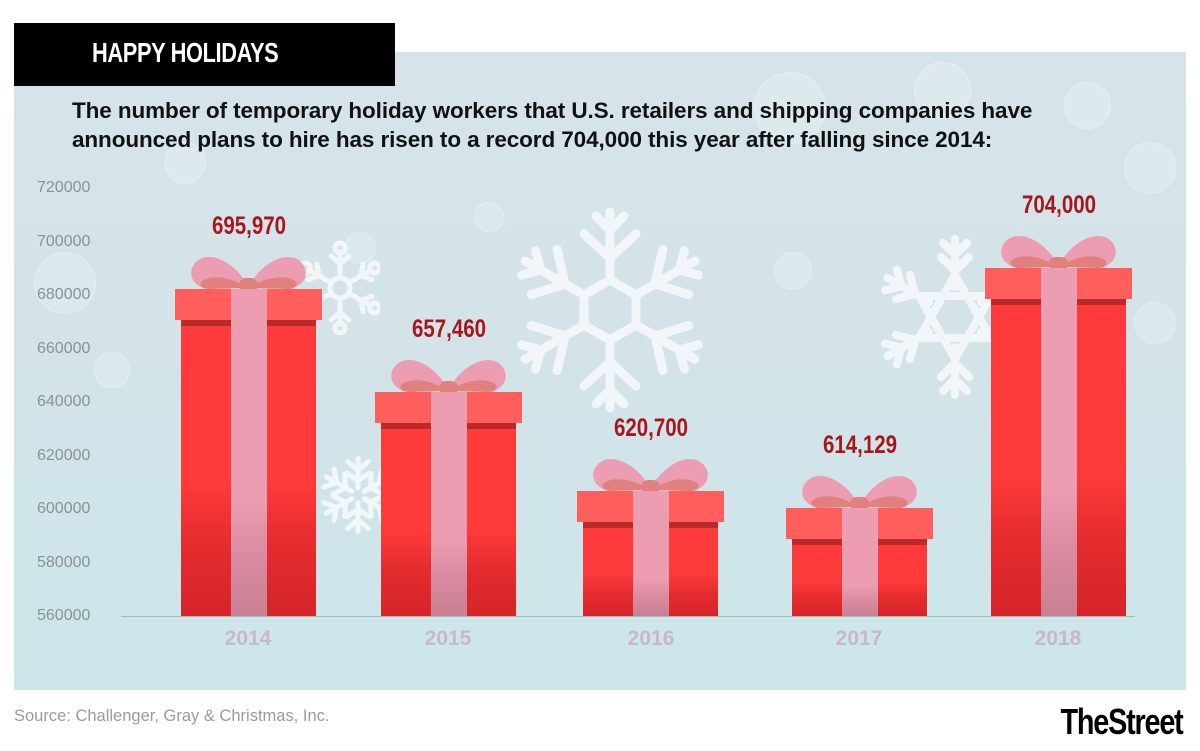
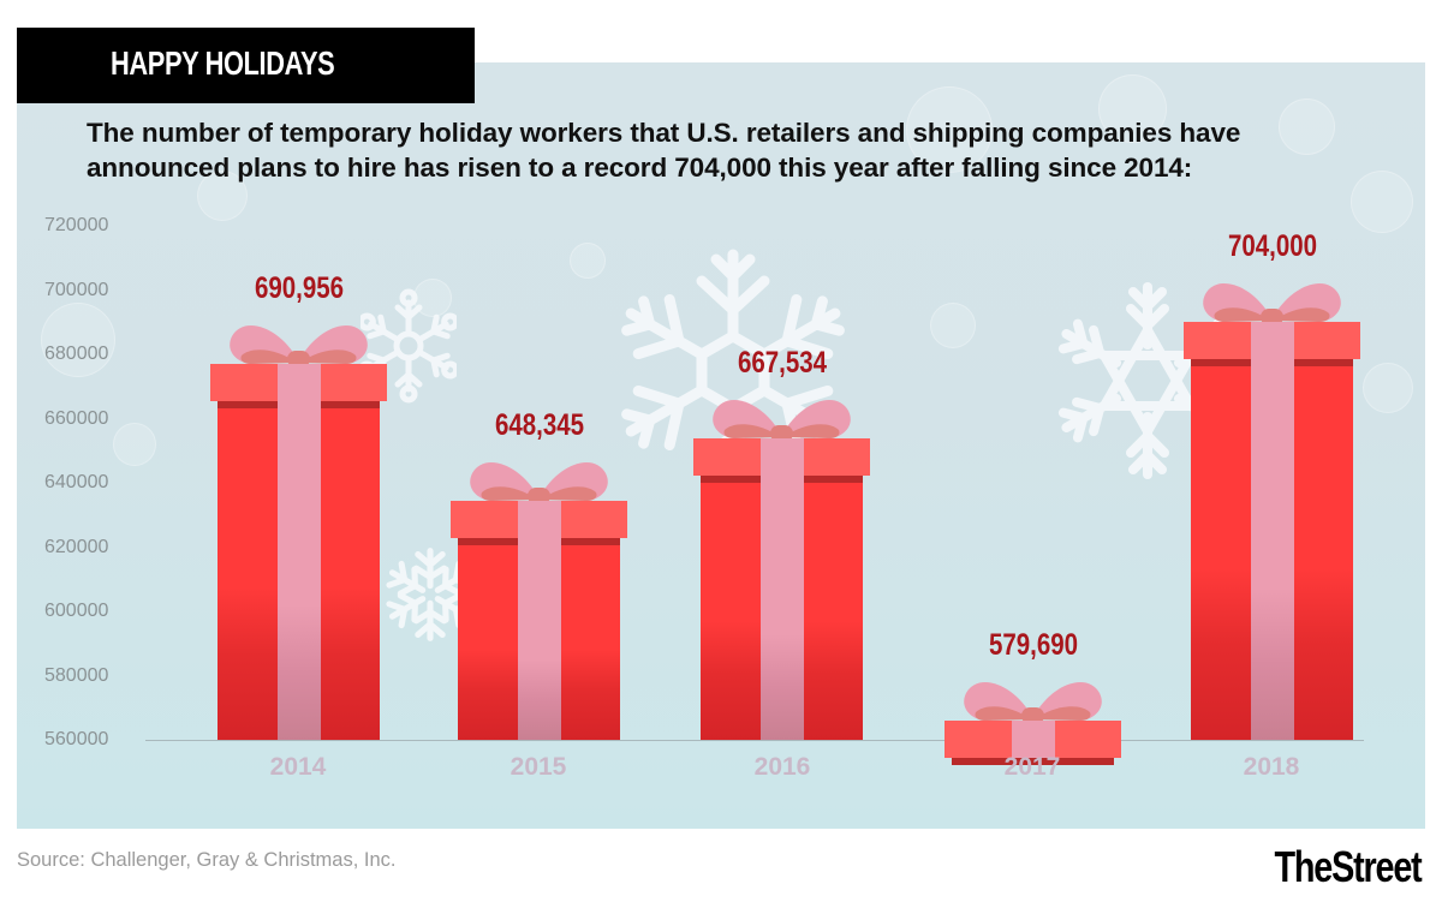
2014: 695,970 -> 690,956
2015: 657,460 -> 648,345
2016: 620,700 -> 667,534
2017: 614,129 -> 579,690
